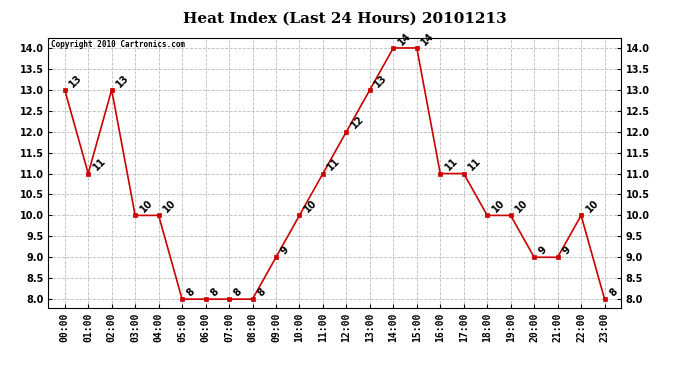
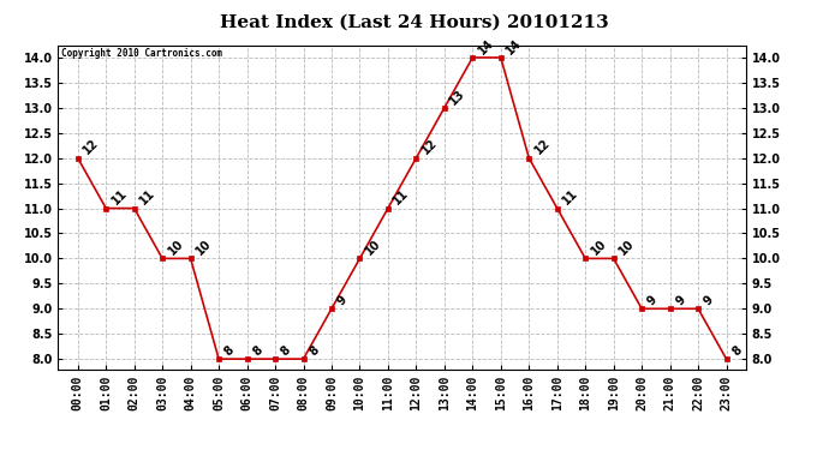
00:00: 13 -> 12
02:00: 13 -> 11
16:00: 11 -> 12
22:00: 10 -> 9
